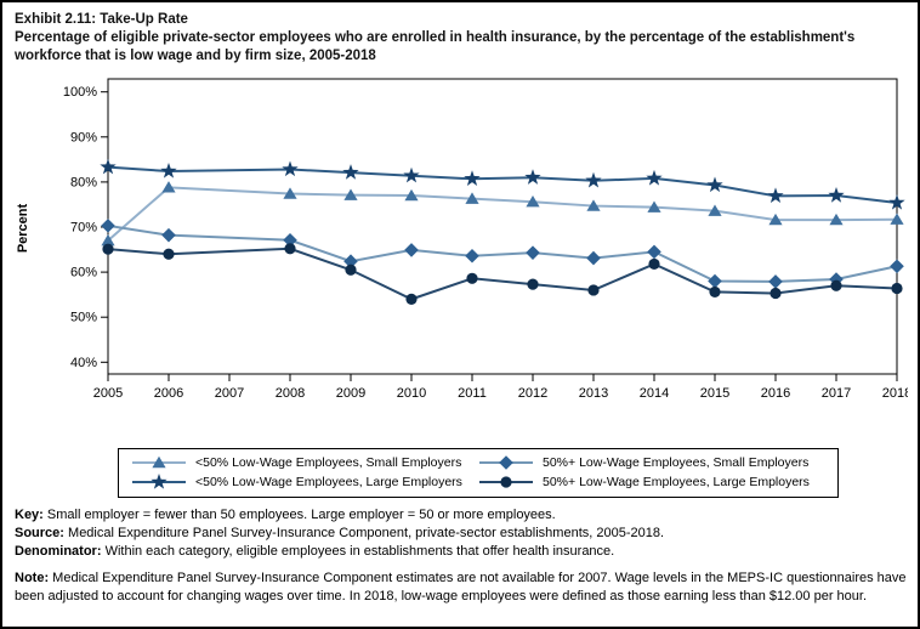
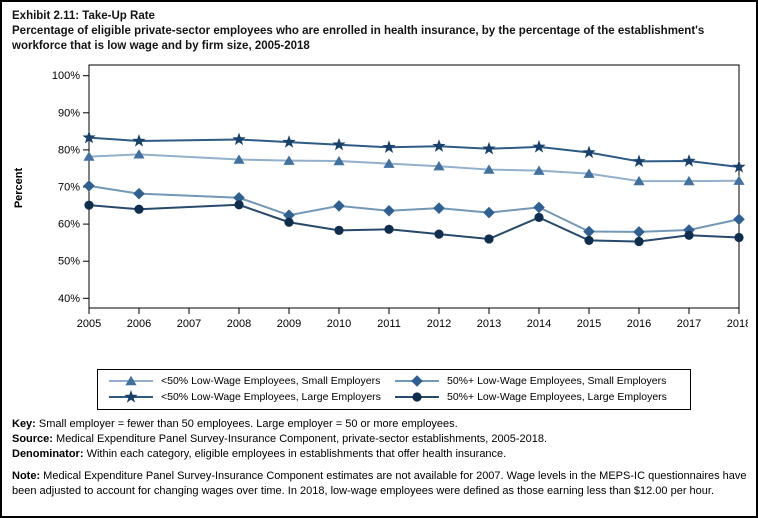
<50% Low-Wage Employees, Small Employers/2005: 67% -> 78%
50%+ Low-Wage Employees, Large Employers/2010: 54% -> 58%
